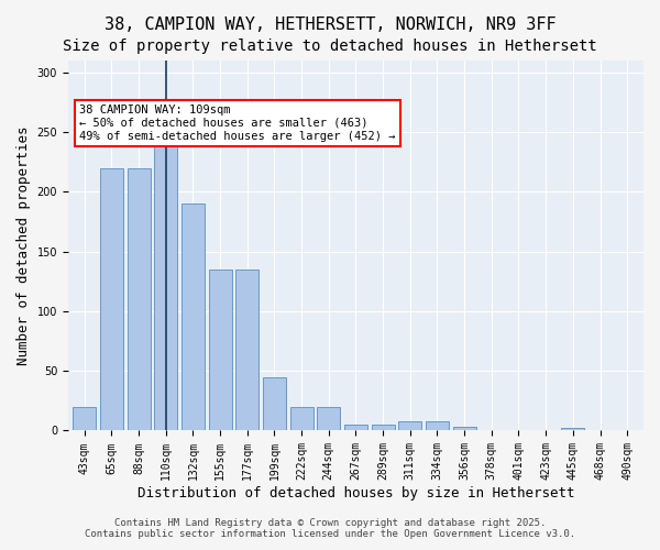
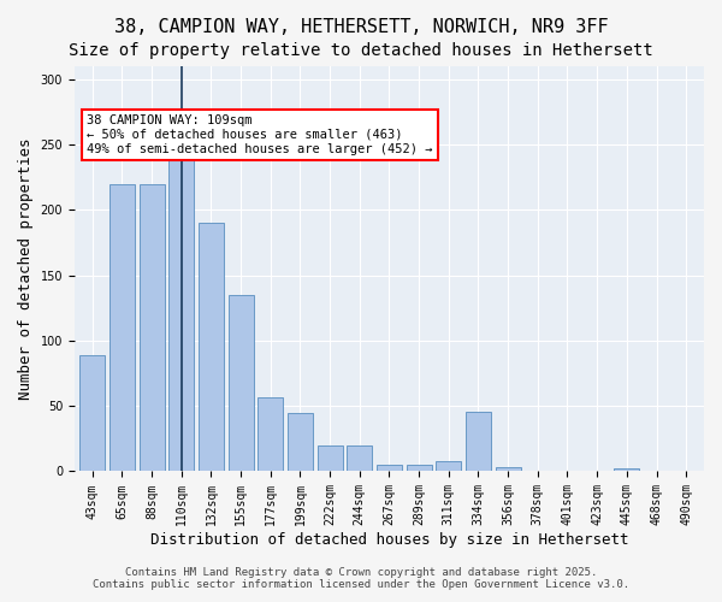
43sqm: 20 -> 89
177sqm: 135 -> 57
334sqm: 8 -> 46
